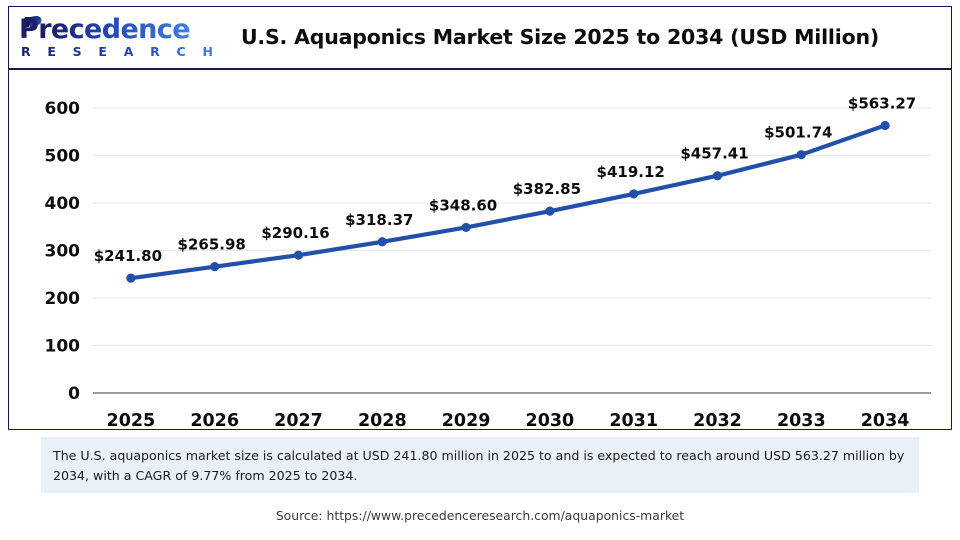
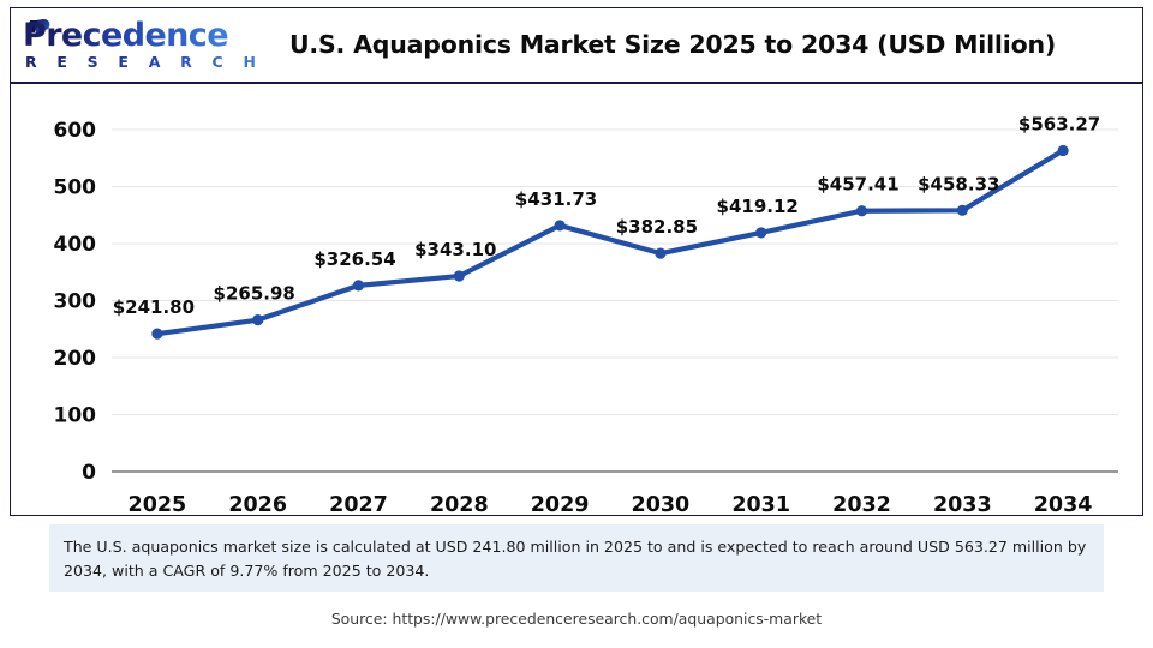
2027: $290.16 -> $326.54
2028: $318.37 -> $343.10
2029: $348.60 -> $431.73
2033: $501.74 -> $458.33
